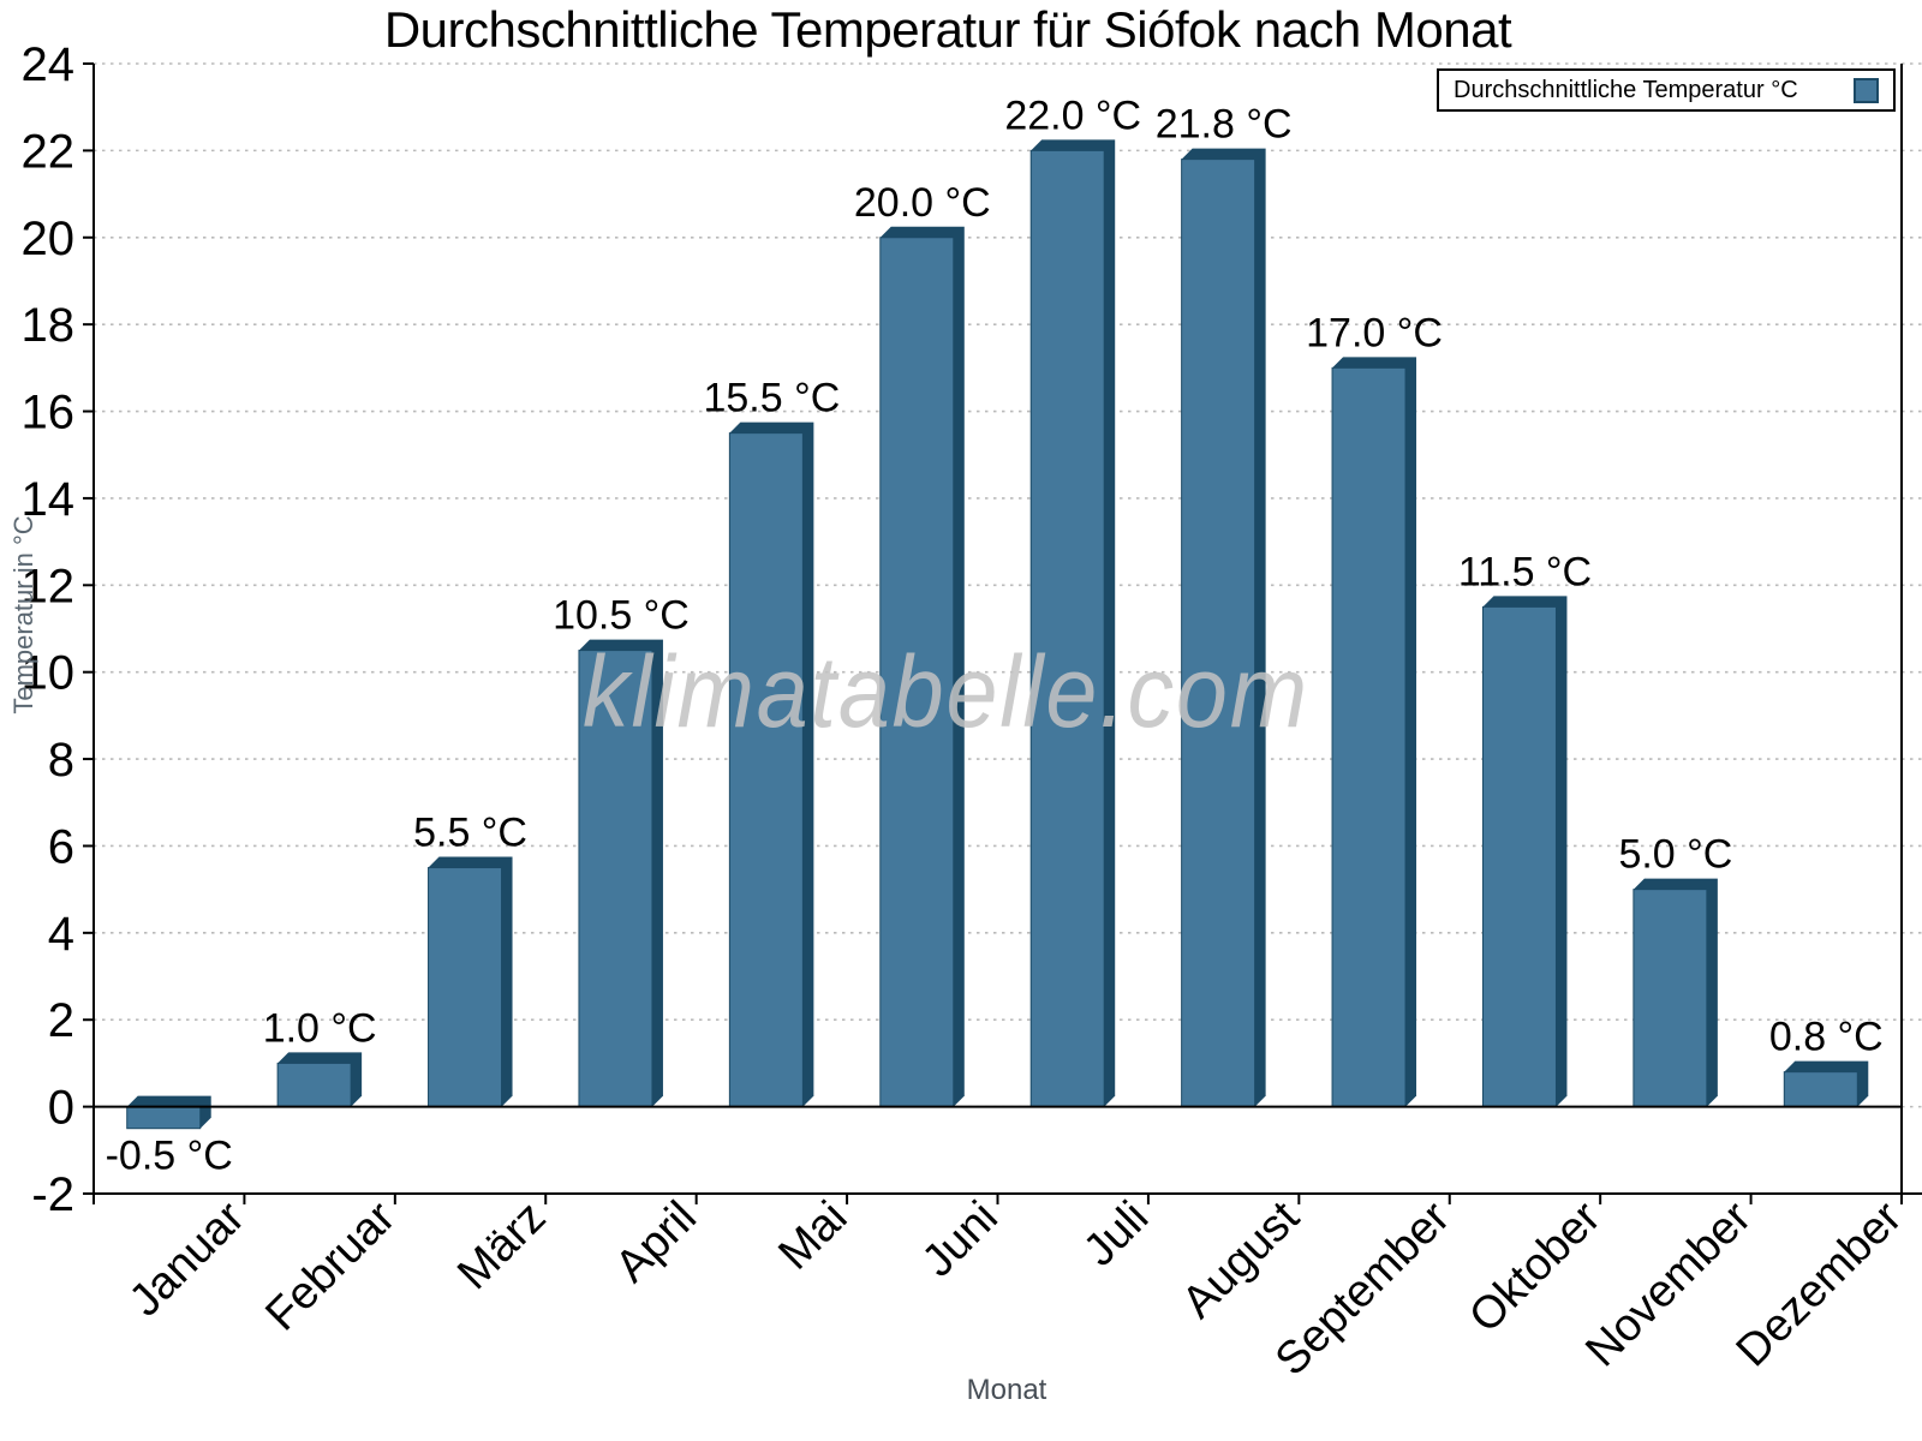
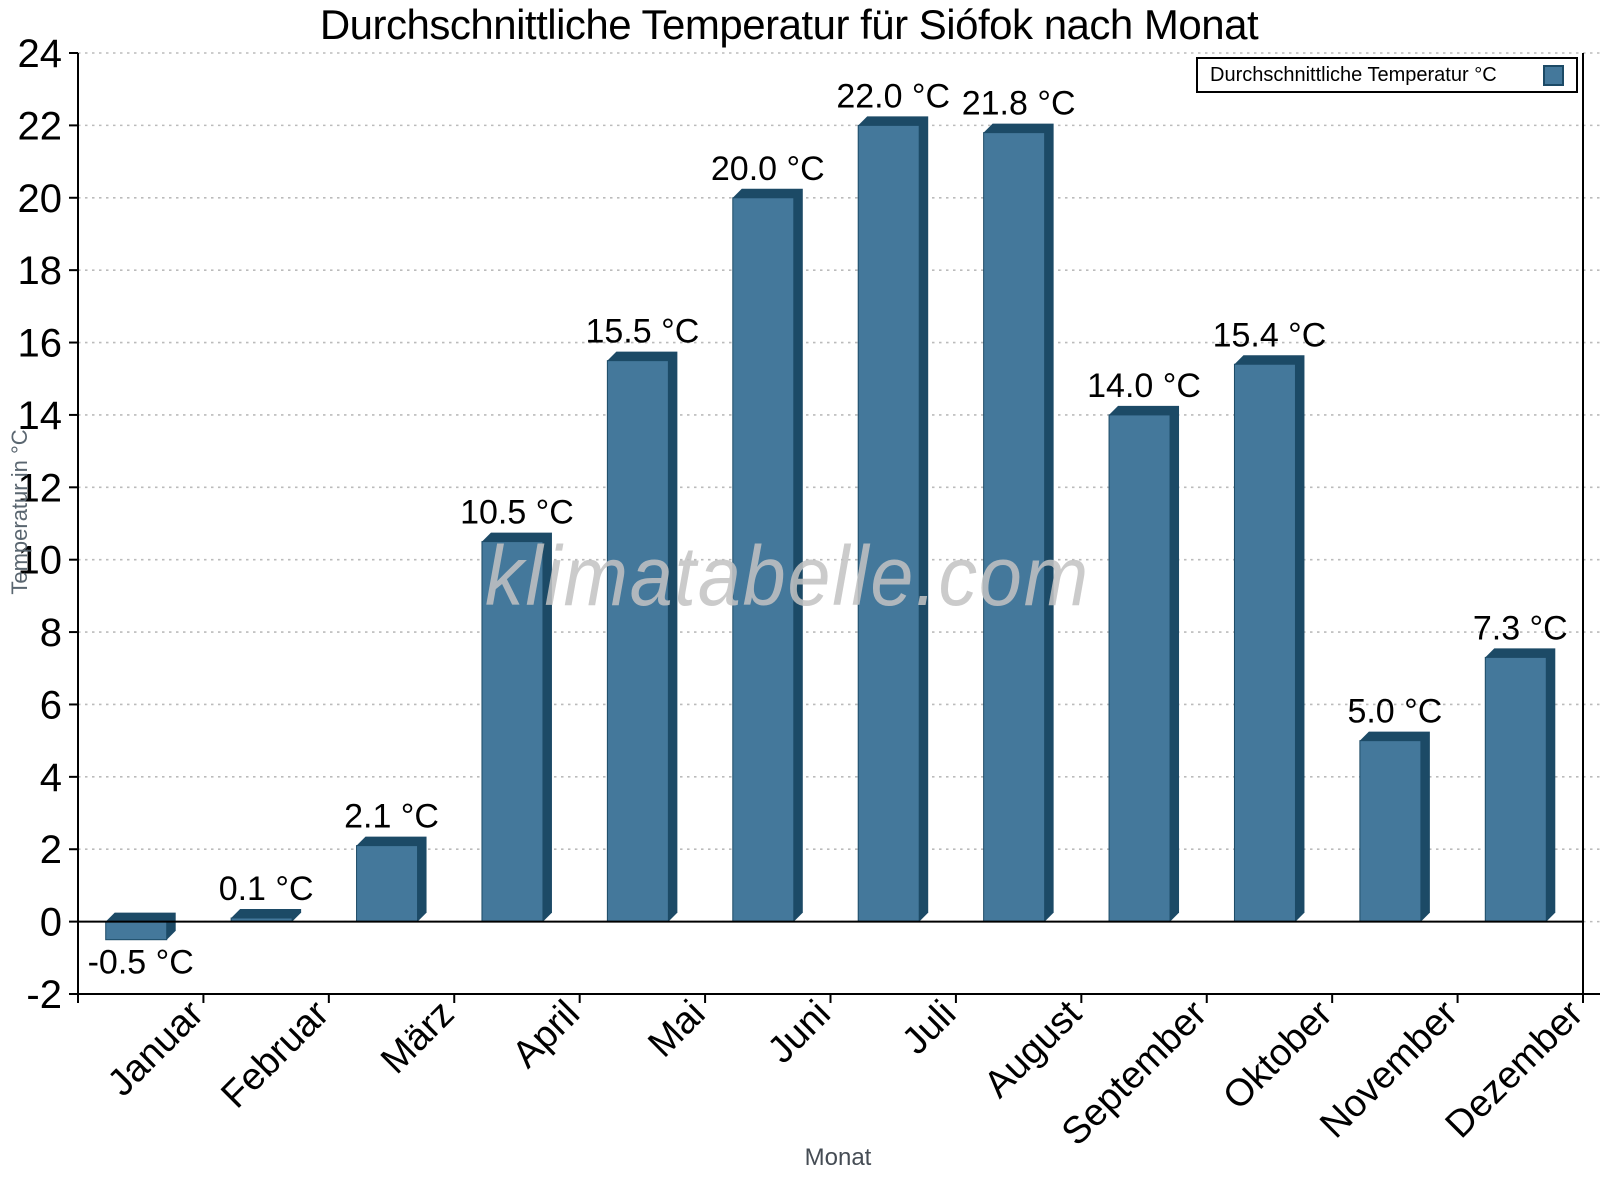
Februar: 1.0 -> 0.1
März: 5.5 -> 2.1
September: 17.0 -> 14.0
Oktober: 11.5 -> 15.4
Dezember: 0.8 -> 7.3
